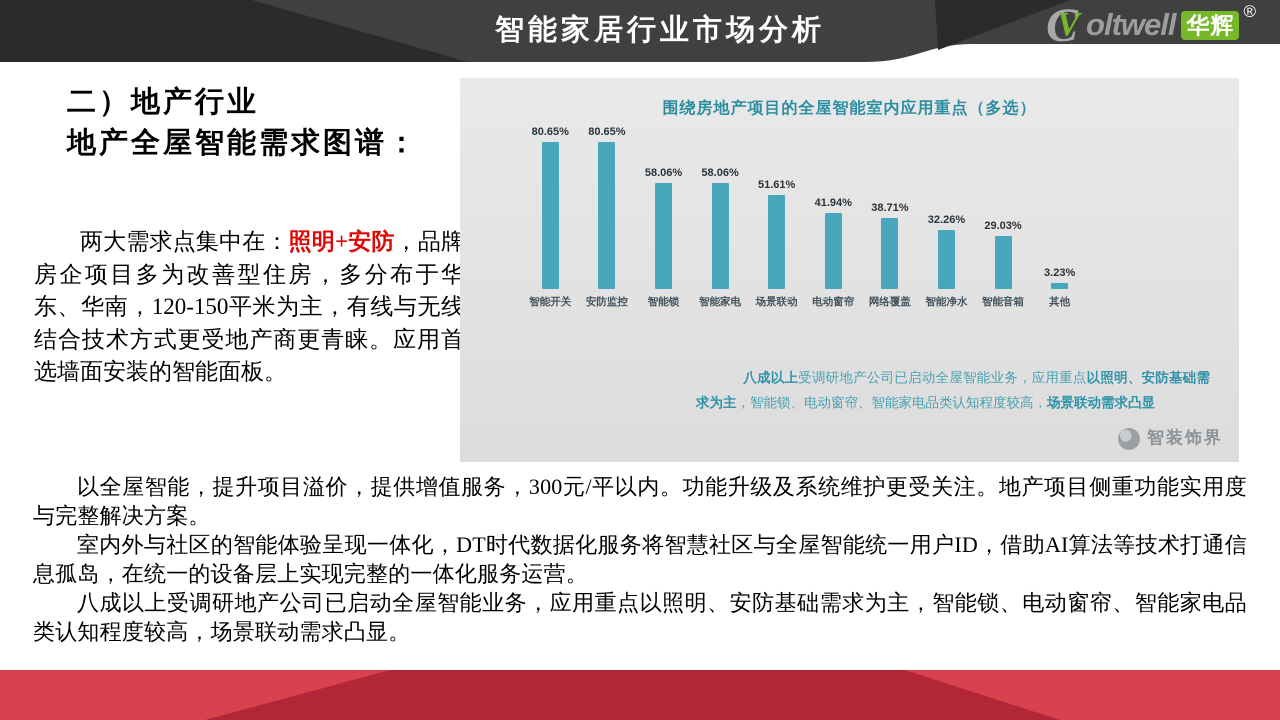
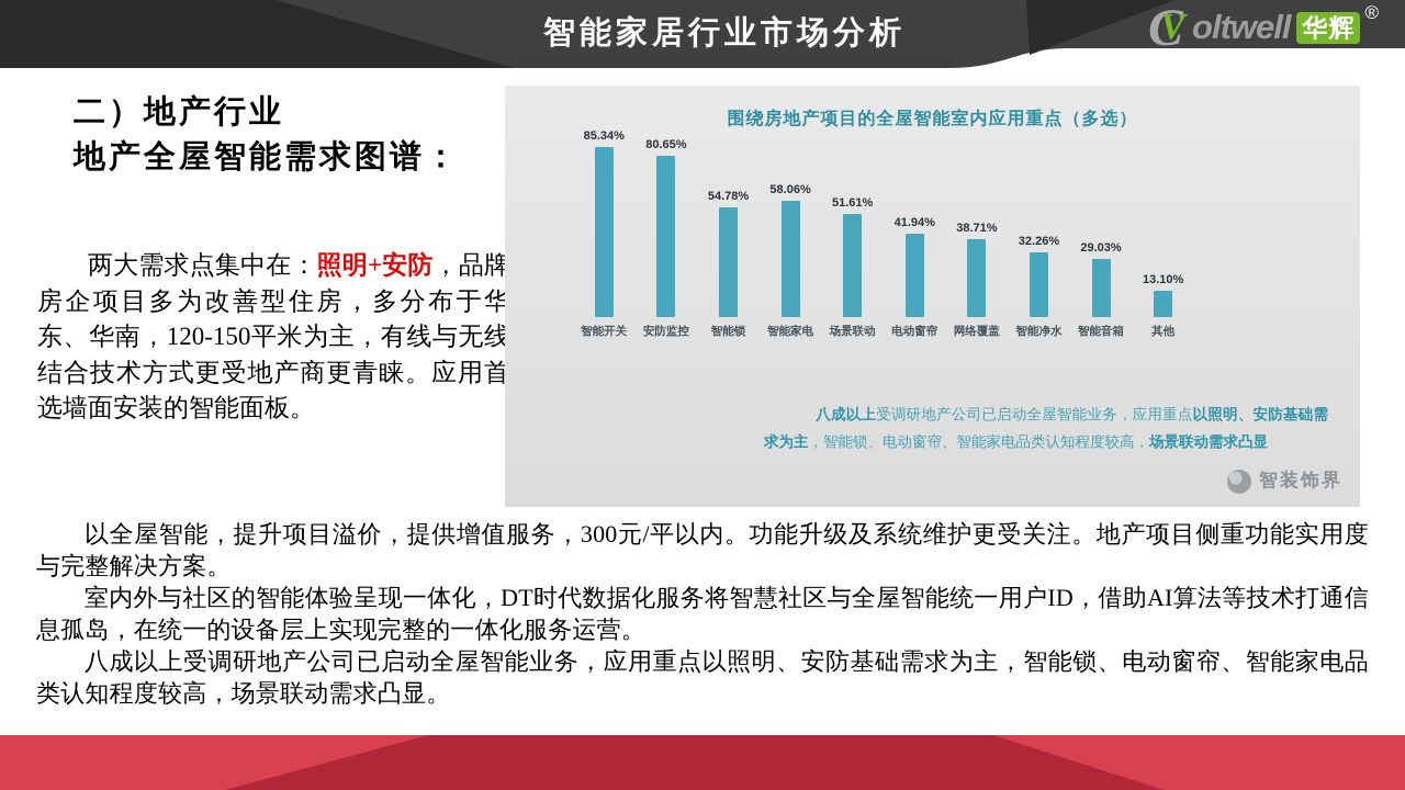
智能开关: 80.65% -> 85.34%
智能锁: 58.06% -> 54.78%
其他: 3.23% -> 13.10%
